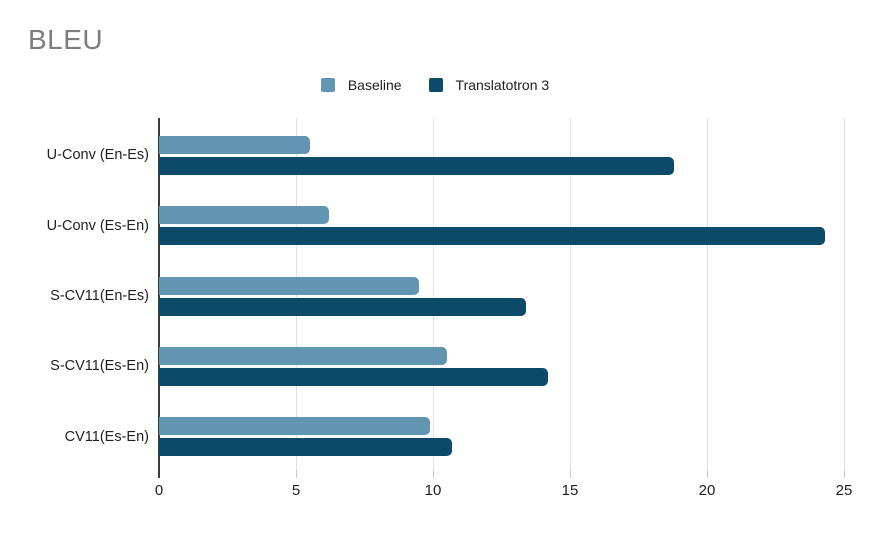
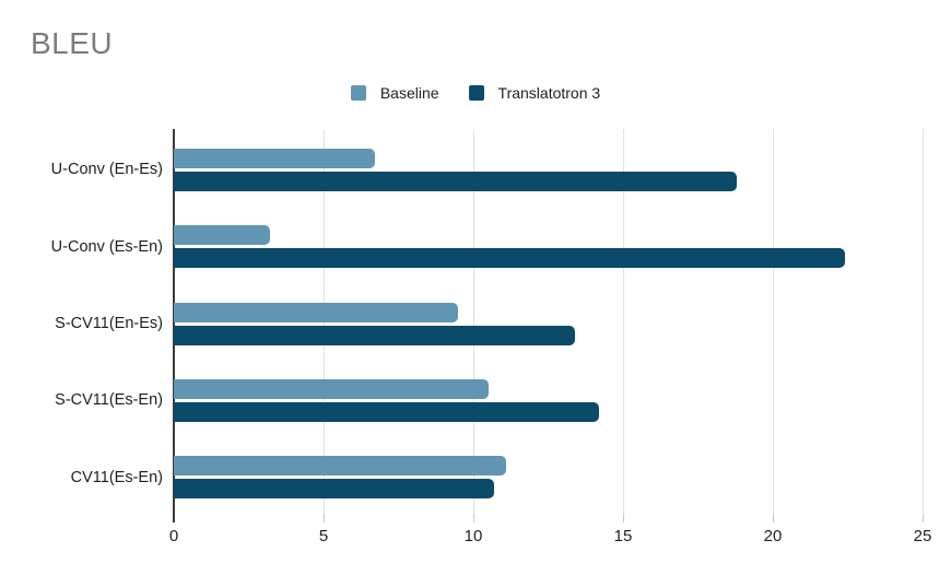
Baseline/U-Conv (En-Es): 5.5 -> 6.7
Baseline/U-Conv (Es-En): 6.2 -> 3.2
Translatotron 3/U-Conv (Es-En): 24.3 -> 22.4
Baseline/CV11(Es-En): 9.9 -> 11.1
